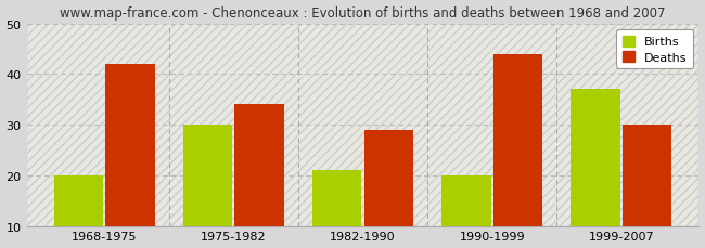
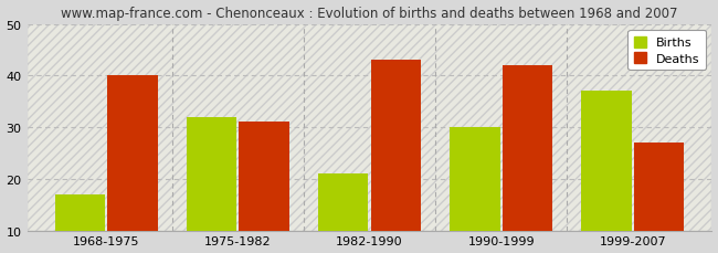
Births/1968-1975: 20 -> 17
Deaths/1968-1975: 42 -> 40
Births/1975-1982: 30 -> 32
Deaths/1975-1982: 34 -> 31
Deaths/1982-1990: 29 -> 43
Births/1990-1999: 20 -> 30
Deaths/1990-1999: 44 -> 42
Deaths/1999-2007: 30 -> 27
